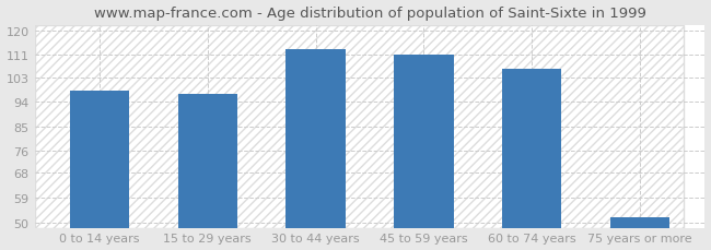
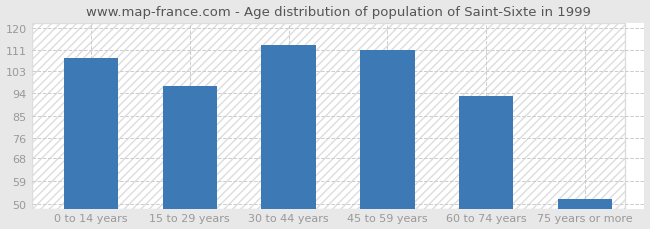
0 to 14 years: 98 -> 108
60 to 74 years: 106 -> 93
